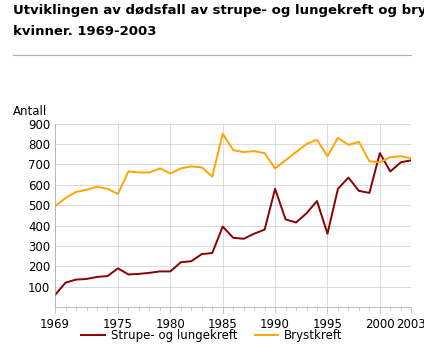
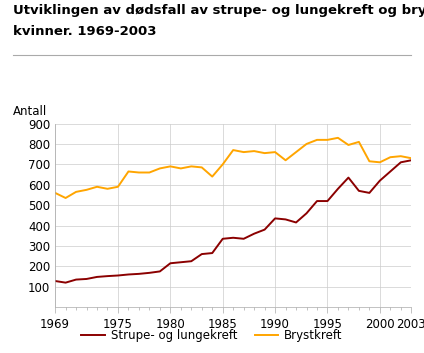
Strupe- og lungekreft/1969: 60 -> 128
Brystkreft/1969: 495 -> 560
Strupe- og lungekreft/1975: 190 -> 155
Brystkreft/1975: 555 -> 590
Strupe- og lungekreft/1980: 175 -> 215
Brystkreft/1980: 655 -> 690
Strupe- og lungekreft/1985: 395 -> 335
Brystkreft/1985: 850 -> 700
Strupe- og lungekreft/1990: 580 -> 435
Brystkreft/1990: 680 -> 760
Strupe- og lungekreft/1995: 360 -> 520
Brystkreft/1995: 740 -> 820
Strupe- og lungekreft/2000: 755 -> 620
